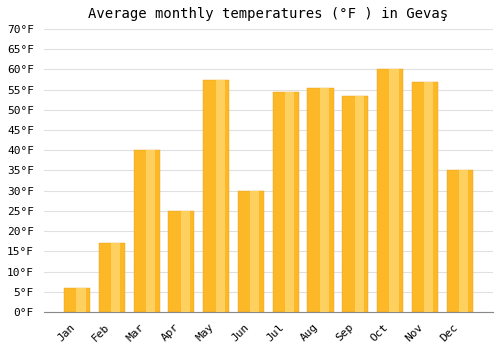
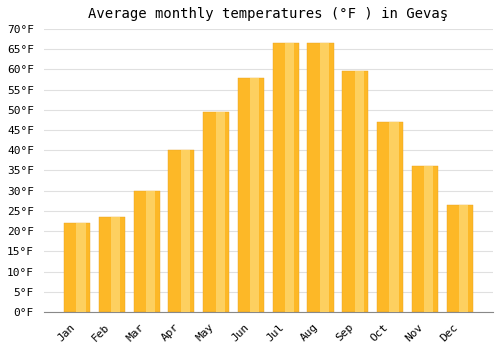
Jan: 6.0°F -> 22.0°F
Feb: 17.0°F -> 23.5°F
Mar: 40.0°F -> 30.0°F
Apr: 25.0°F -> 40.0°F
May: 57.5°F -> 49.5°F
Jun: 30.0°F -> 58.0°F
Jul: 54.5°F -> 66.5°F
Aug: 55.5°F -> 66.5°F
Sep: 53.5°F -> 59.5°F
Oct: 60.0°F -> 47.0°F
Nov: 57.0°F -> 36.0°F
Dec: 35.0°F -> 26.5°F
